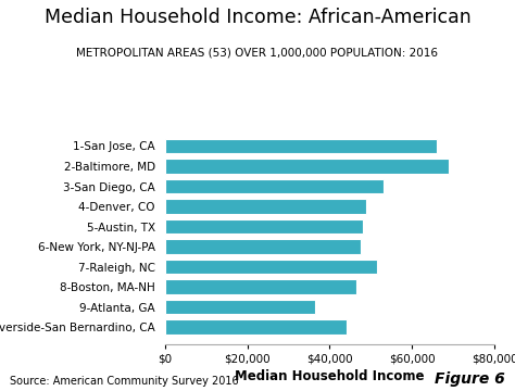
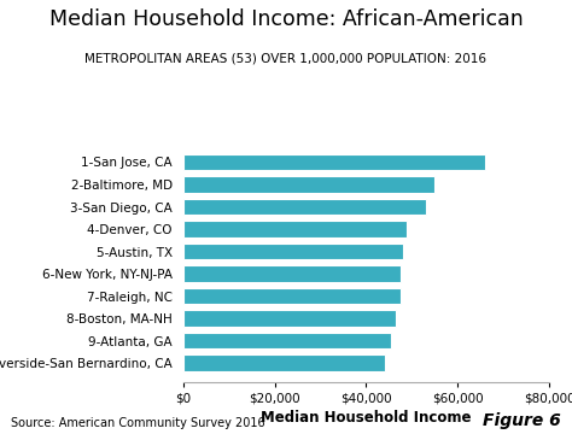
2-Baltimore, MD: $69,000 -> $55,000
7-Raleigh, NC: $51,500 -> $47,500
9-Atlanta, GA: $36,500 -> $45,500
